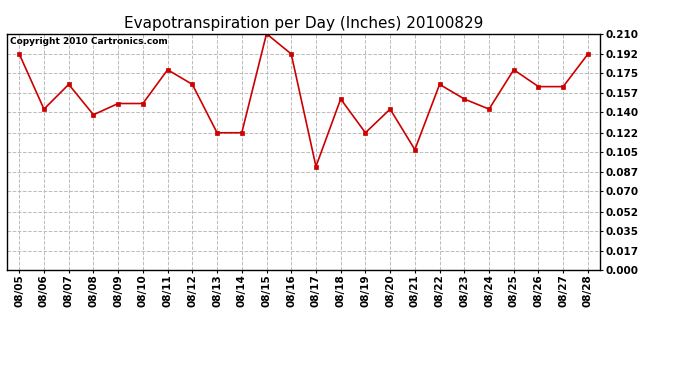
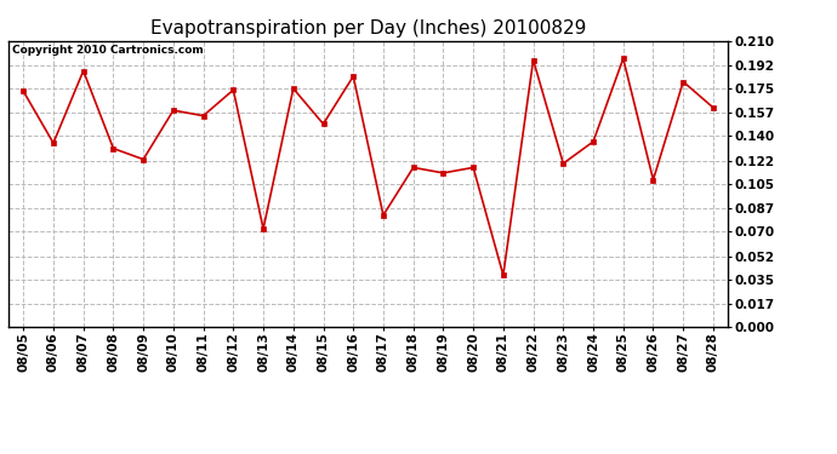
08/05: 0.192 -> 0.173
08/06: 0.143 -> 0.135
08/07: 0.165 -> 0.188
08/08: 0.138 -> 0.131
08/09: 0.148 -> 0.123
08/10: 0.148 -> 0.159
08/11: 0.178 -> 0.155
08/12: 0.165 -> 0.174
08/13: 0.122 -> 0.072
08/14: 0.122 -> 0.175
08/15: 0.210 -> 0.149
08/16: 0.192 -> 0.184
08/17: 0.092 -> 0.082
08/18: 0.152 -> 0.117
08/19: 0.122 -> 0.113
08/20: 0.143 -> 0.117
08/21: 0.107 -> 0.038
08/22: 0.165 -> 0.196
08/23: 0.152 -> 0.120
08/24: 0.143 -> 0.136
08/25: 0.178 -> 0.197
08/26: 0.163 -> 0.108
08/27: 0.163 -> 0.180
08/28: 0.192 -> 0.161
